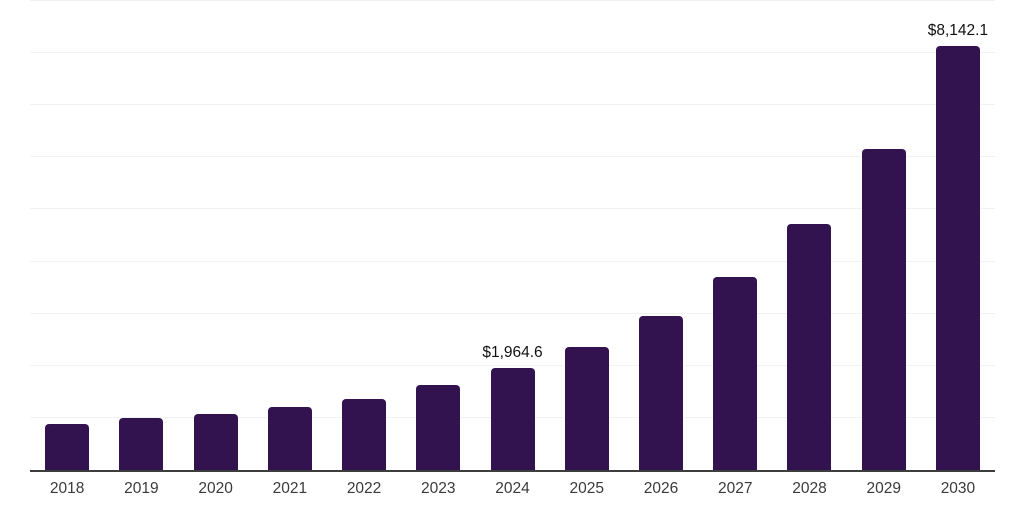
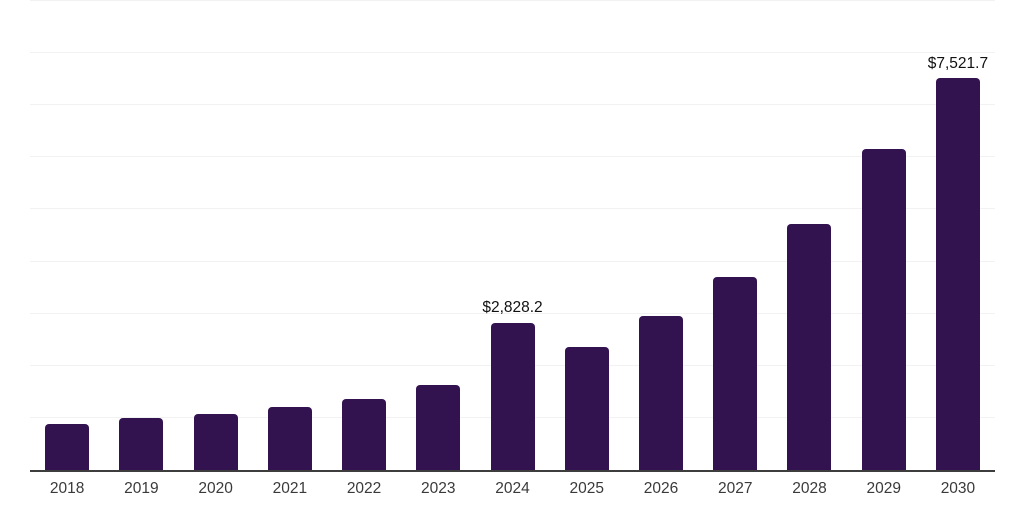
2024: $1,964.6 -> $2,828.2
2030: $8,142.1 -> $7,521.7
